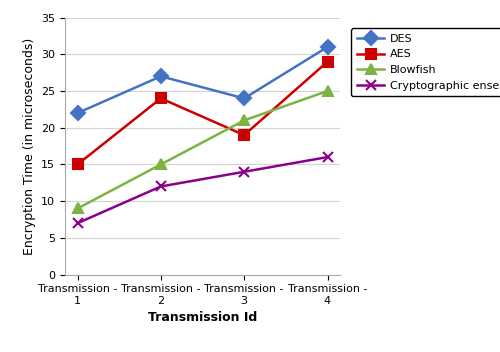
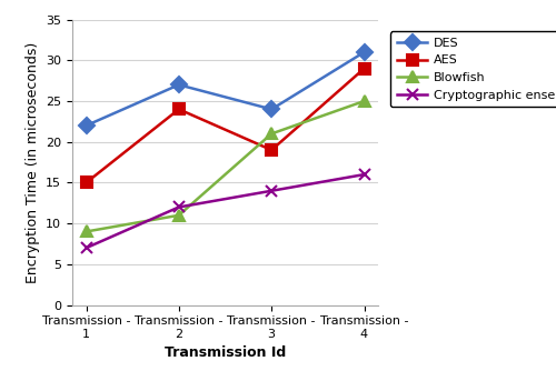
Blowfish/Transmission - 2: 15 -> 11
